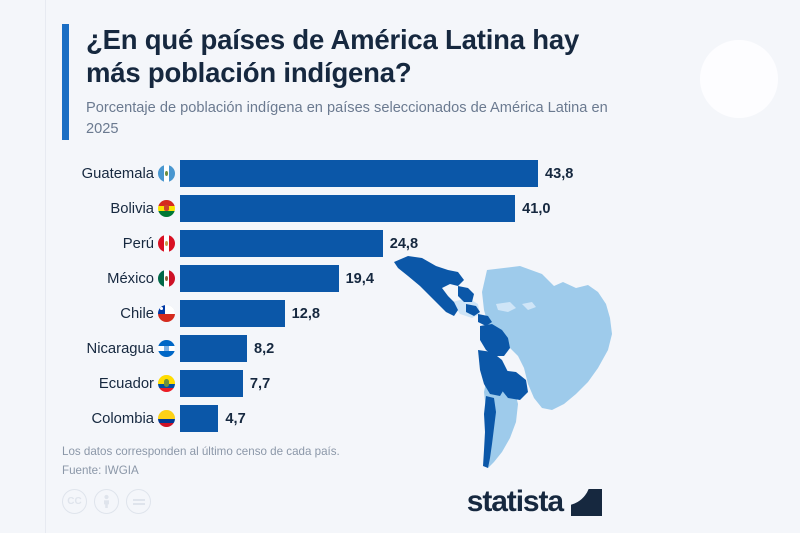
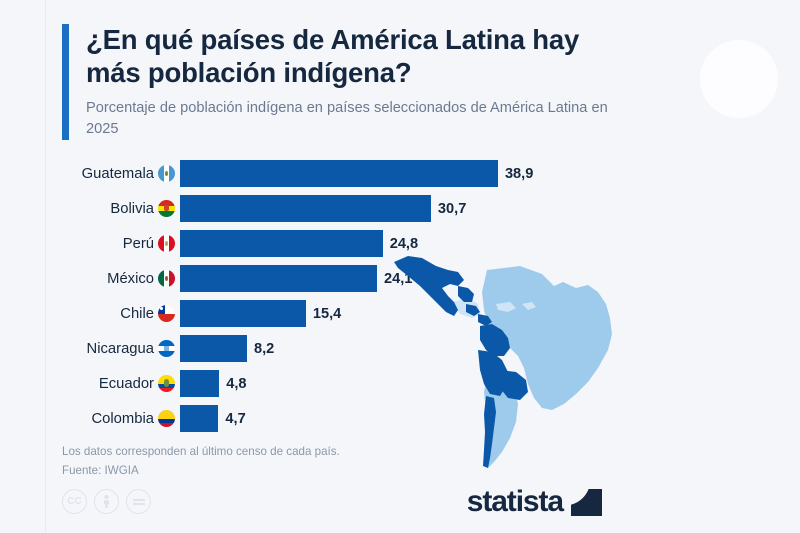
Guatemala: 43,8 -> 38,9
Bolivia: 41,0 -> 30,7
México: 19,4 -> 24,1
Chile: 12,8 -> 15,4
Ecuador: 7,7 -> 4,8
